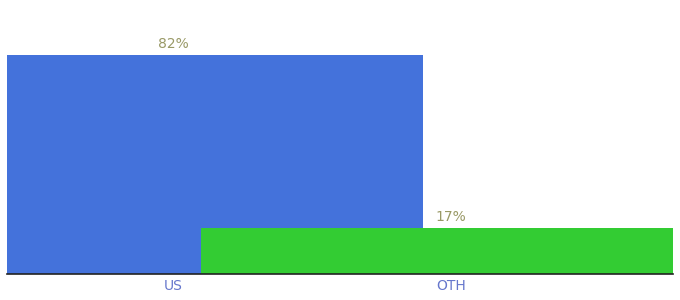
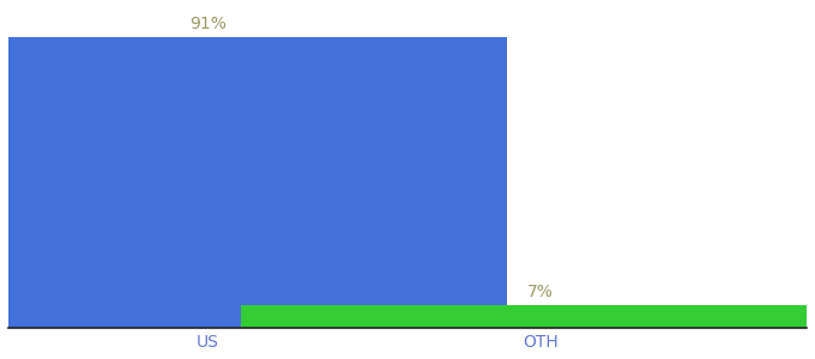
US: 82% -> 91%
OTH: 17% -> 7%
